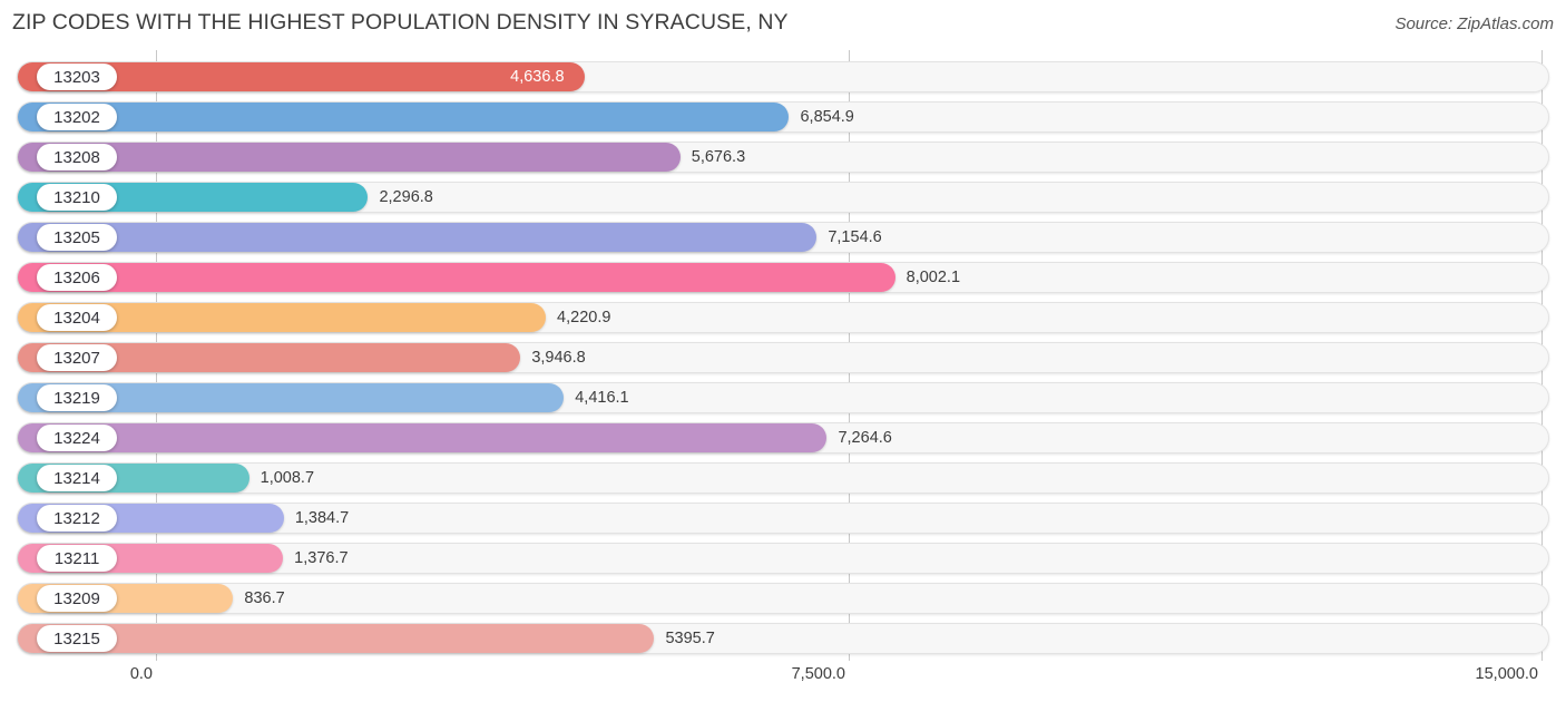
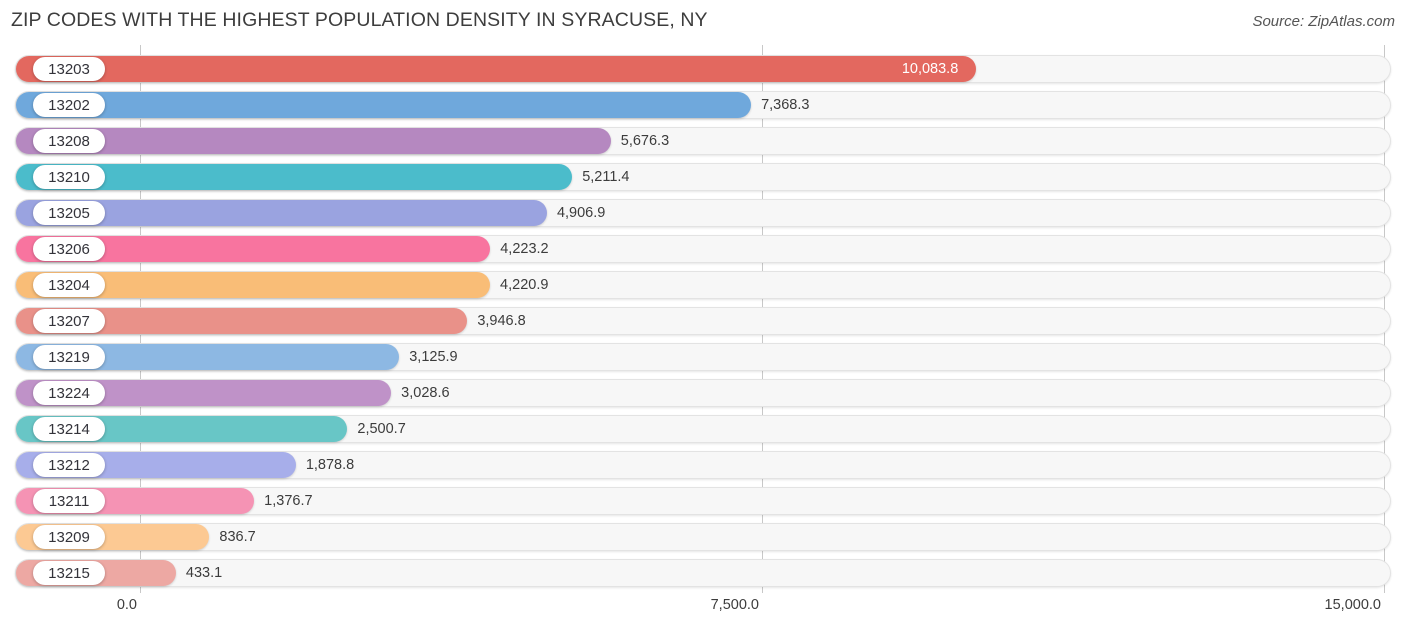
13203: 4,636.8 -> 10,083.8
13202: 6,854.9 -> 7,368.3
13210: 2,296.8 -> 5,211.4
13205: 7,154.6 -> 4,906.9
13206: 8,002.1 -> 4,223.2
13219: 4,416.1 -> 3,125.9
13224: 7,264.6 -> 3,028.6
13214: 1,008.7 -> 2,500.7
13212: 1,384.7 -> 1,878.8
13215: 5395.7 -> 433.1
